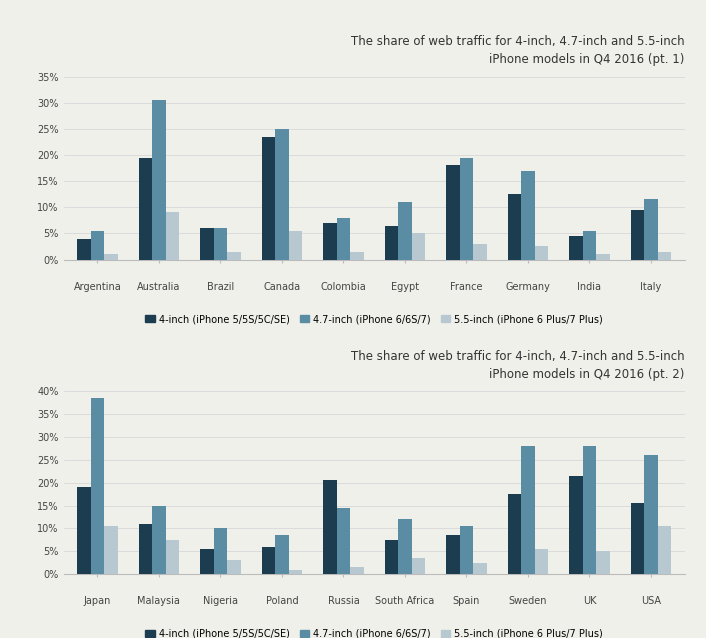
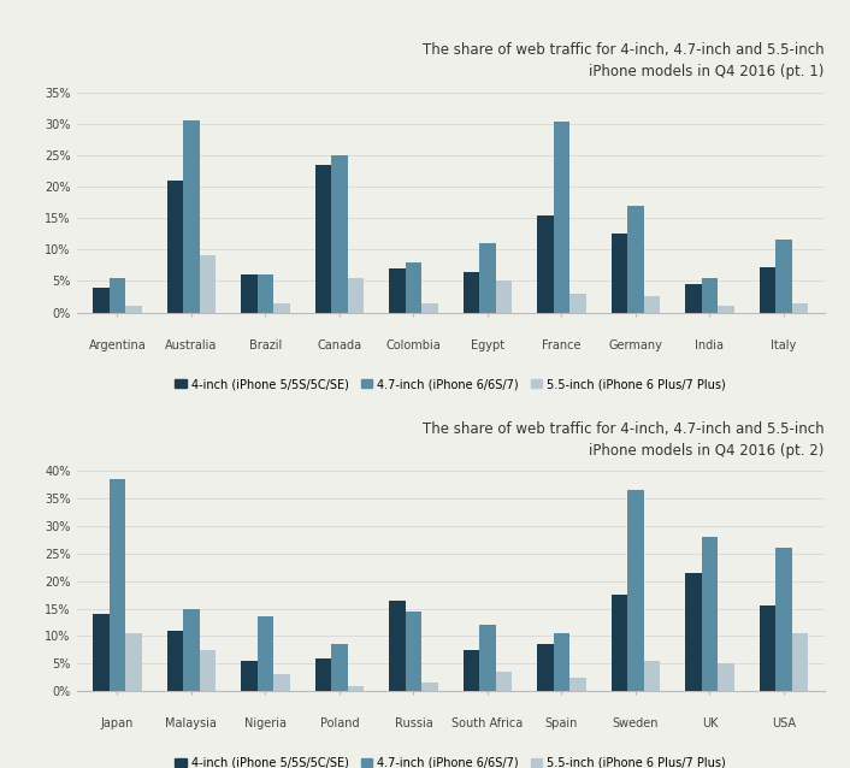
4-inch (iPhone 5/5S/5C/SE)/Australia: 19.5% -> 21.0%
4-inch (iPhone 5/5S/5C/SE)/France: 18.0% -> 15.4%
4.7-inch (iPhone 6/6S/7)/France: 19.5% -> 30.4%
4-inch (iPhone 5/5S/5C/SE)/Italy: 9.5% -> 7.2%
4-inch (iPhone 5/5S/5C/SE)/Japan: 19.0% -> 14.0%
4.7-inch (iPhone 6/6S/7)/Nigeria: 10.0% -> 13.5%
4-inch (iPhone 5/5S/5C/SE)/Russia: 20.5% -> 16.5%
4.7-inch (iPhone 6/6S/7)/Sweden: 28.0% -> 36.5%
